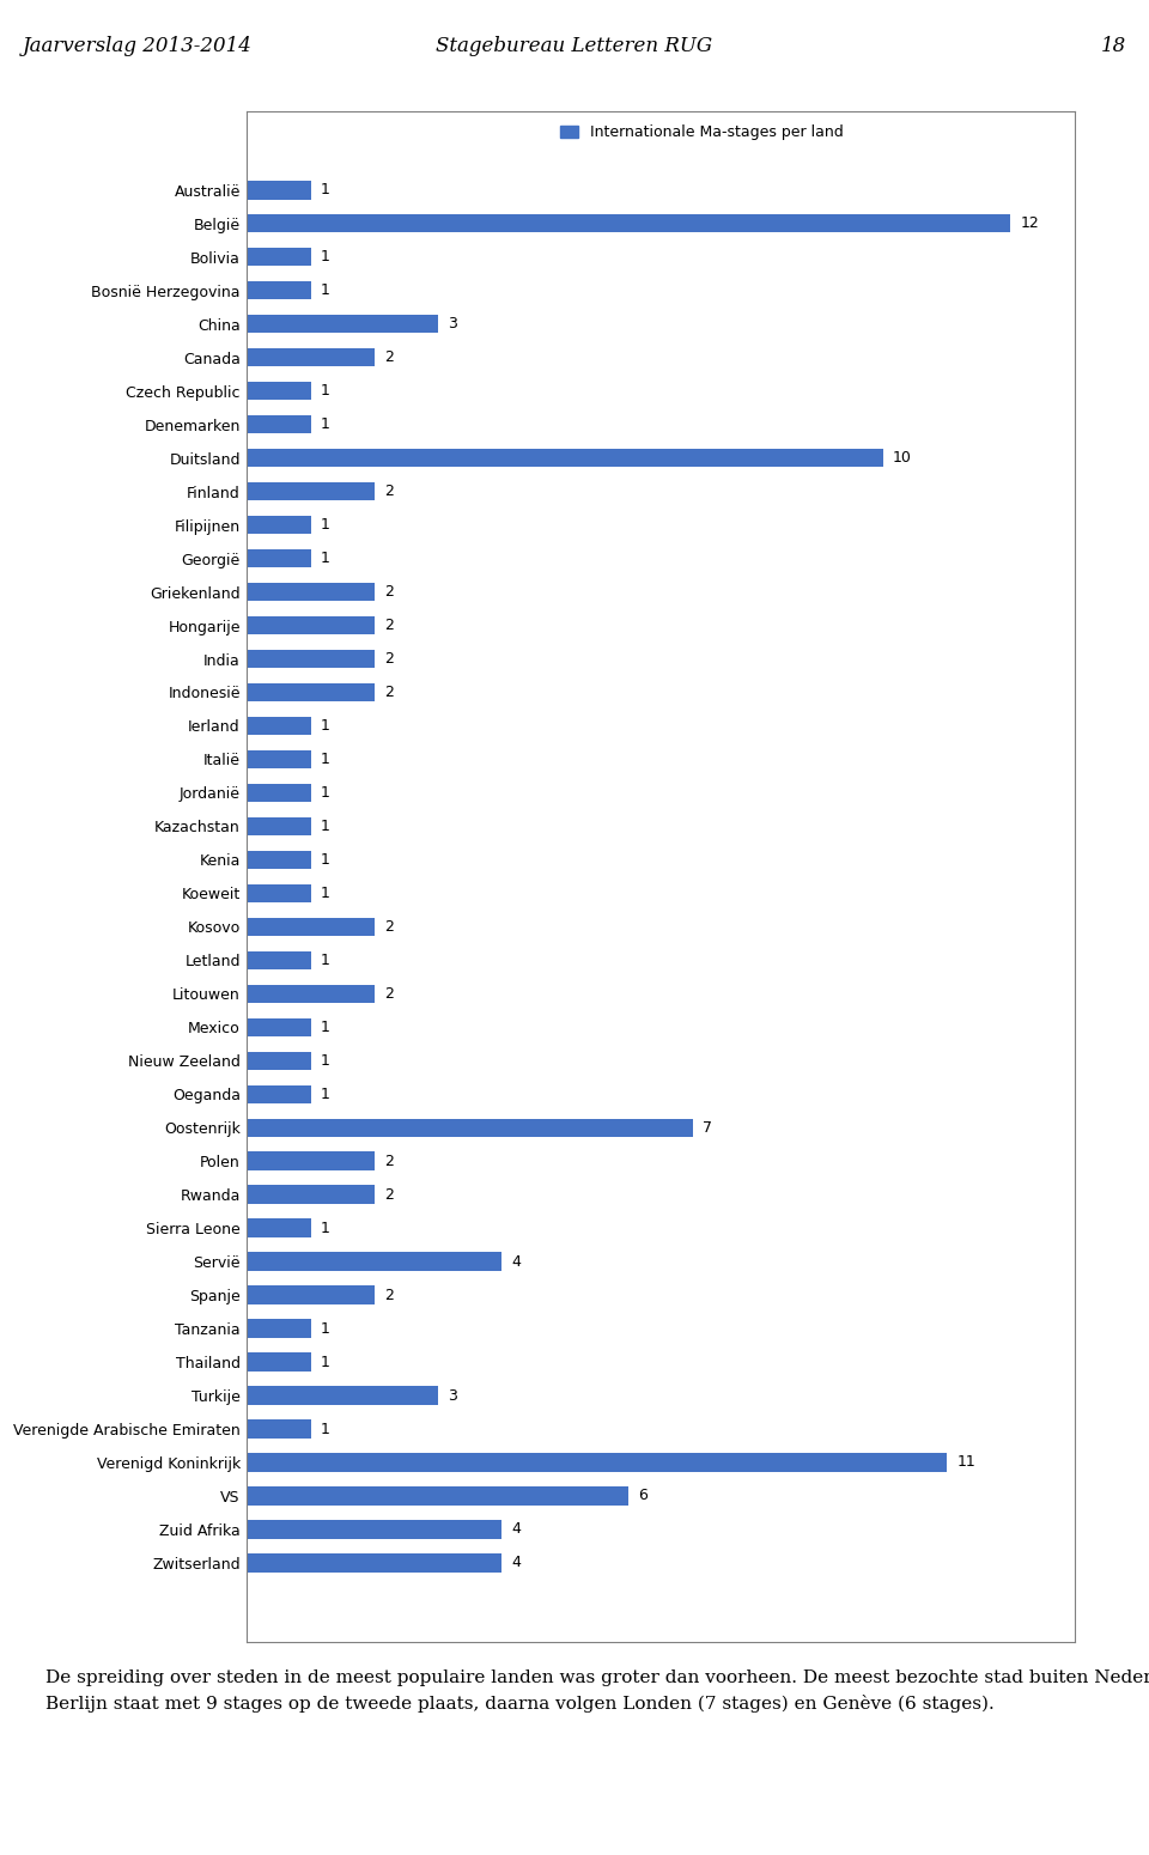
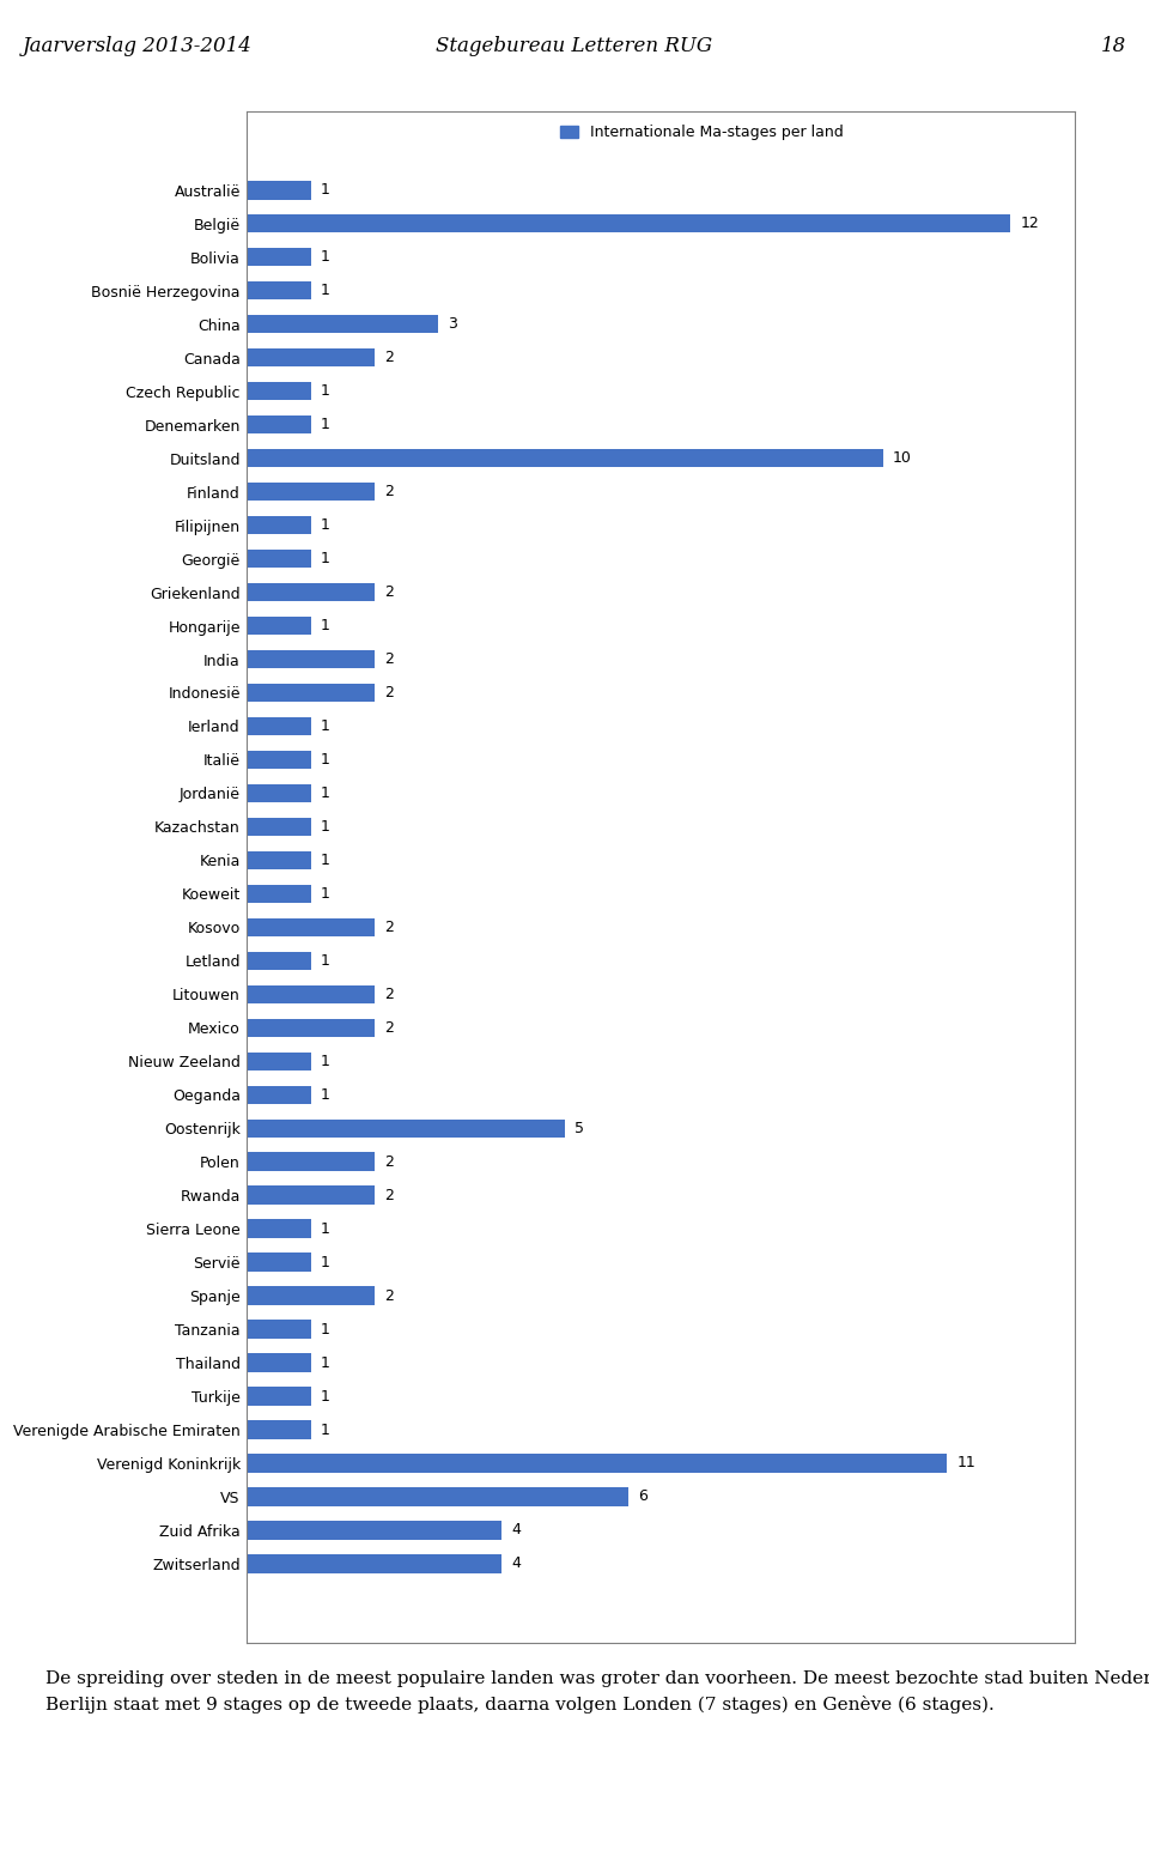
Hongarije: 2 -> 1
Mexico: 1 -> 2
Oostenrijk: 7 -> 5
Servië: 4 -> 1
Turkije: 3 -> 1
